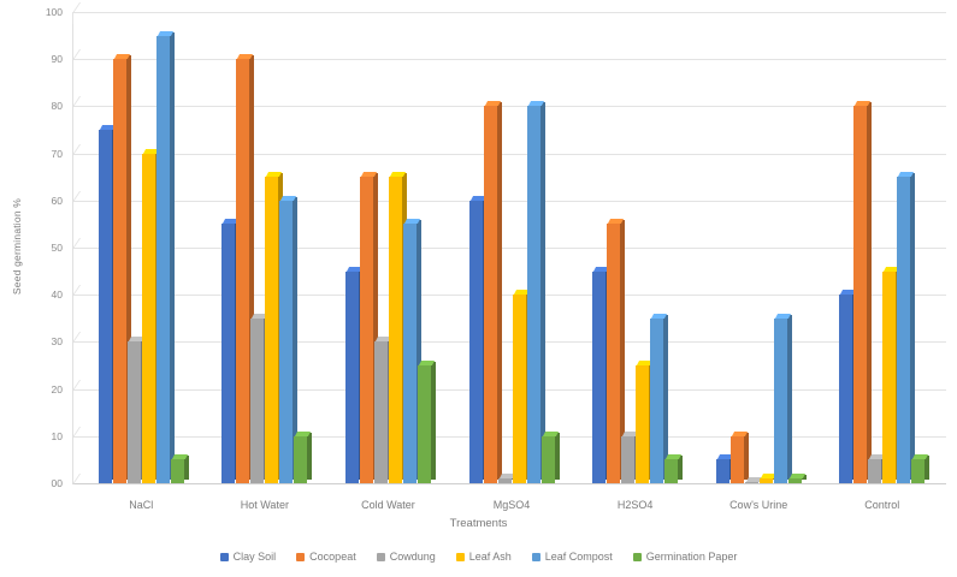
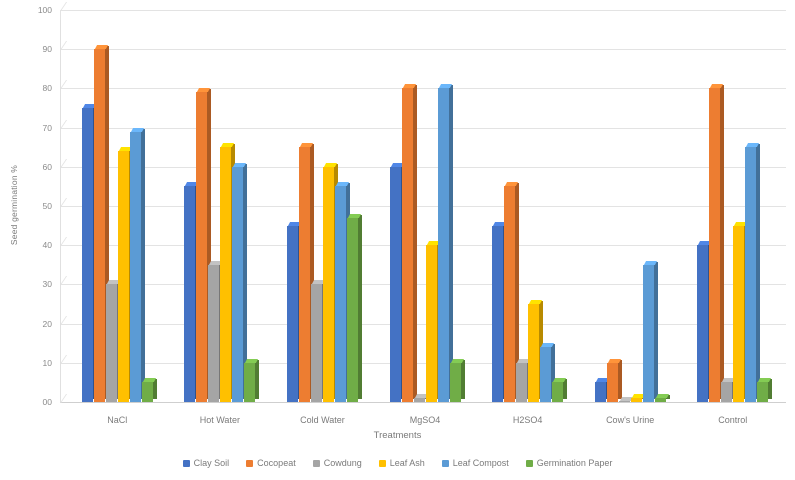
Leaf Ash/NaCl: 70 -> 64
Leaf Compost/NaCl: 95 -> 69
Cocopeat/Hot Water: 90 -> 79
Leaf Ash/Cold Water: 65 -> 60
Germination Paper/Cold Water: 25 -> 47
Leaf Compost/H2SO4: 35 -> 14
